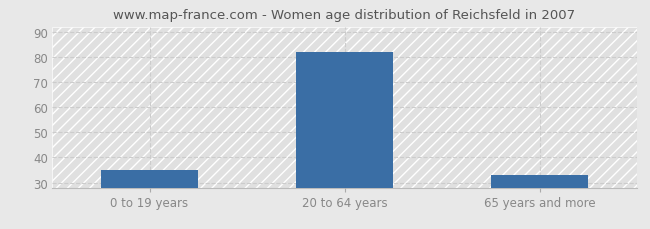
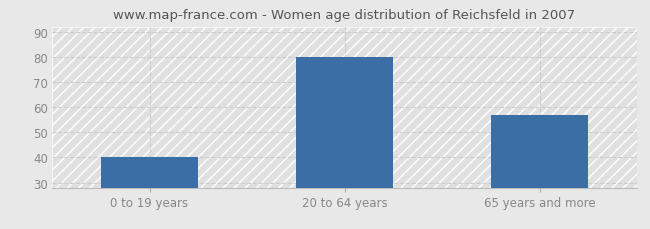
0 to 19 years: 35 -> 40
20 to 64 years: 82 -> 80
65 years and more: 33 -> 57
